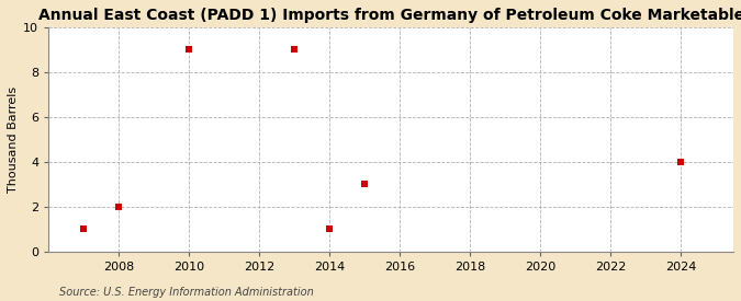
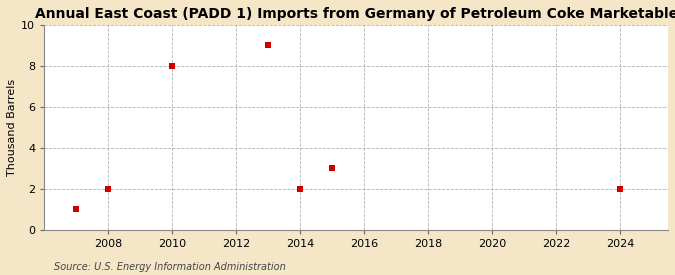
2010: 9 -> 8
2014: 1 -> 2
2024: 4 -> 2
